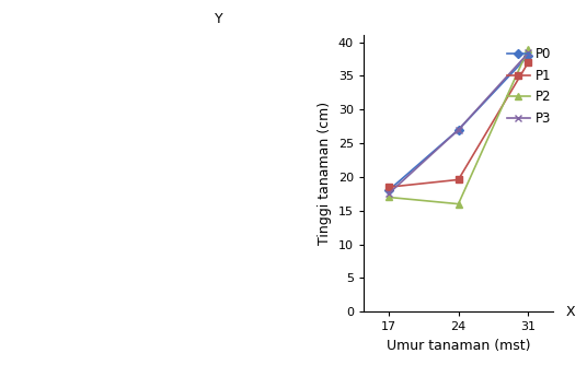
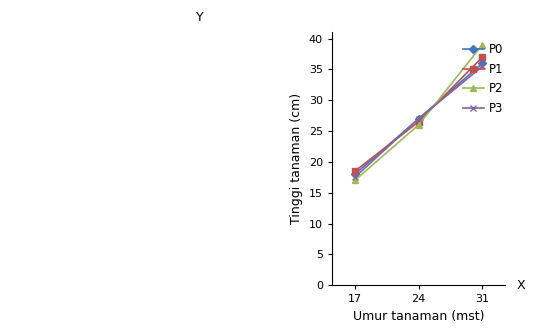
P1/24: 19.6 -> 26.5
P2/24: 16 -> 26
P0/31: 38 -> 36
P3/31: 38.4 -> 35.5
